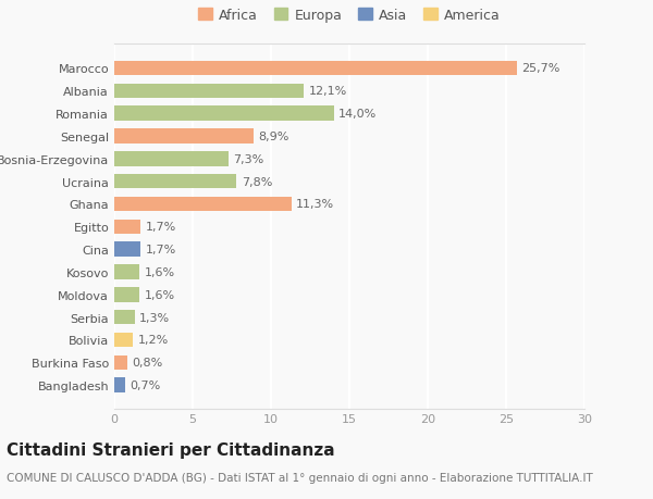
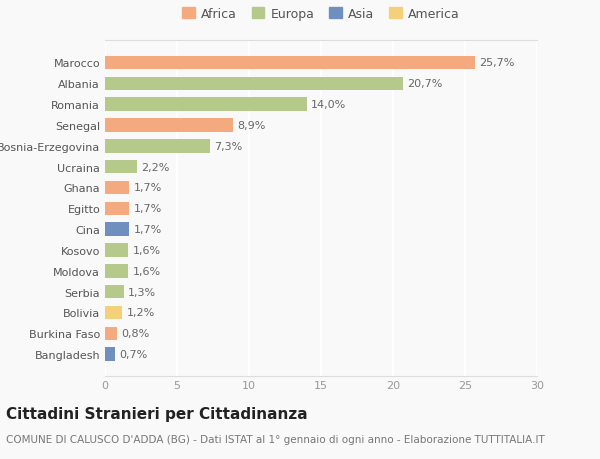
Albania: 12,1% -> 20,7%
Ucraina: 7,8% -> 2,2%
Ghana: 11,3% -> 1,7%
